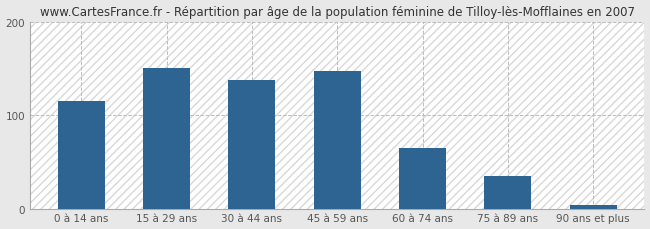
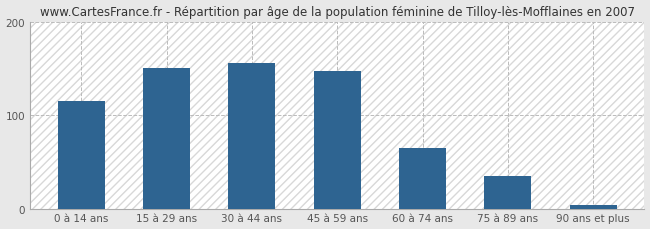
30 à 44 ans: 137 -> 156
